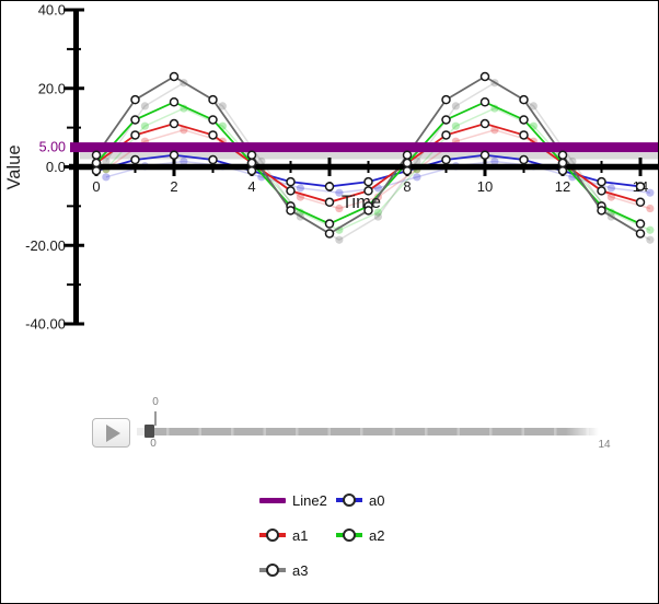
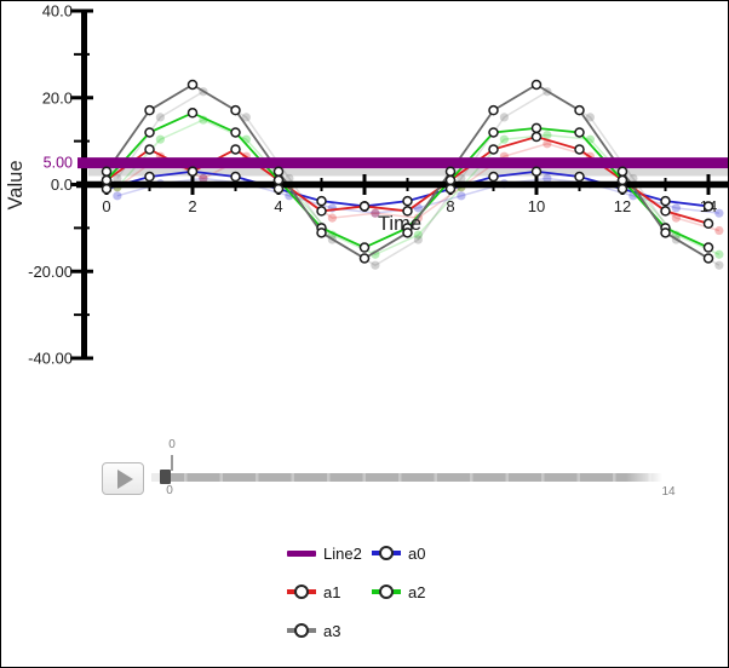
a1/2: 11 -> 3
a1/6: -9 -> -5
a2/10: 16 -> 13
